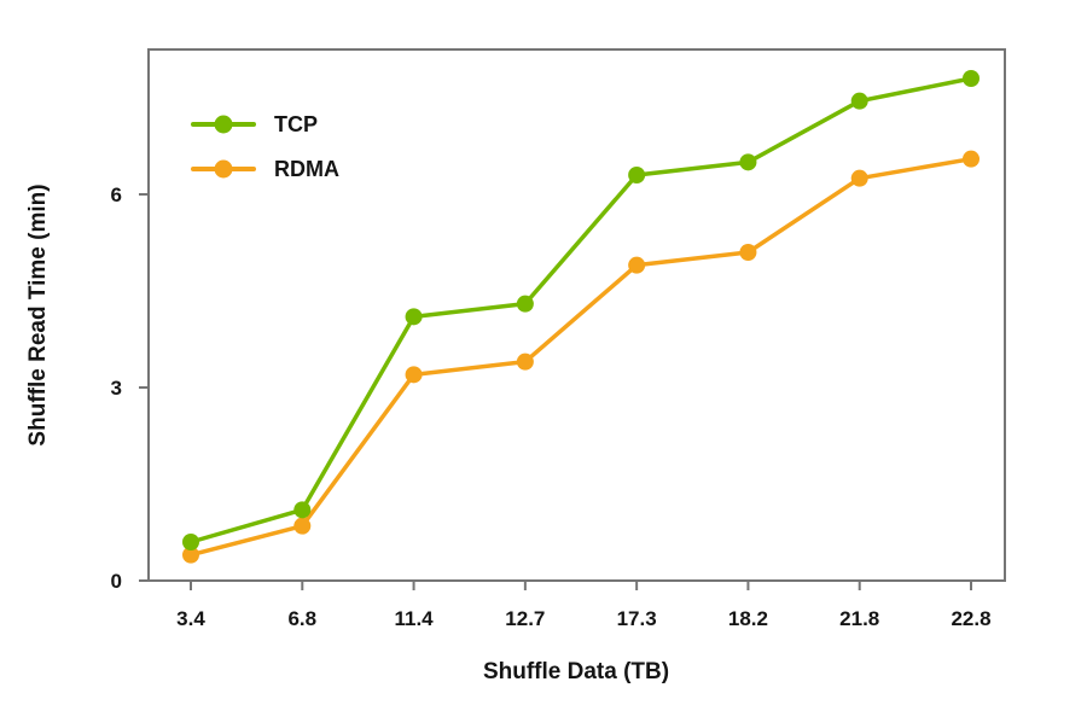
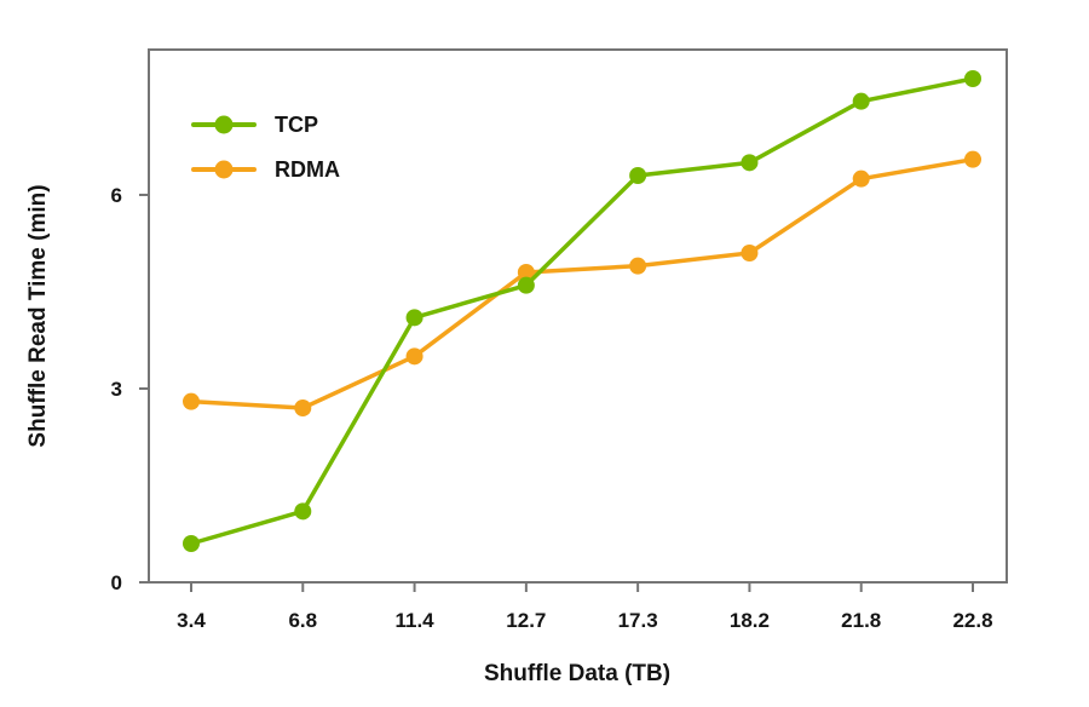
RDMA/3.4: 0.4 -> 2.8
RDMA/6.8: 0.8 -> 2.7
RDMA/11.4: 3.2 -> 3.5
TCP/12.7: 4.3 -> 4.6
RDMA/12.7: 3.4 -> 4.8
